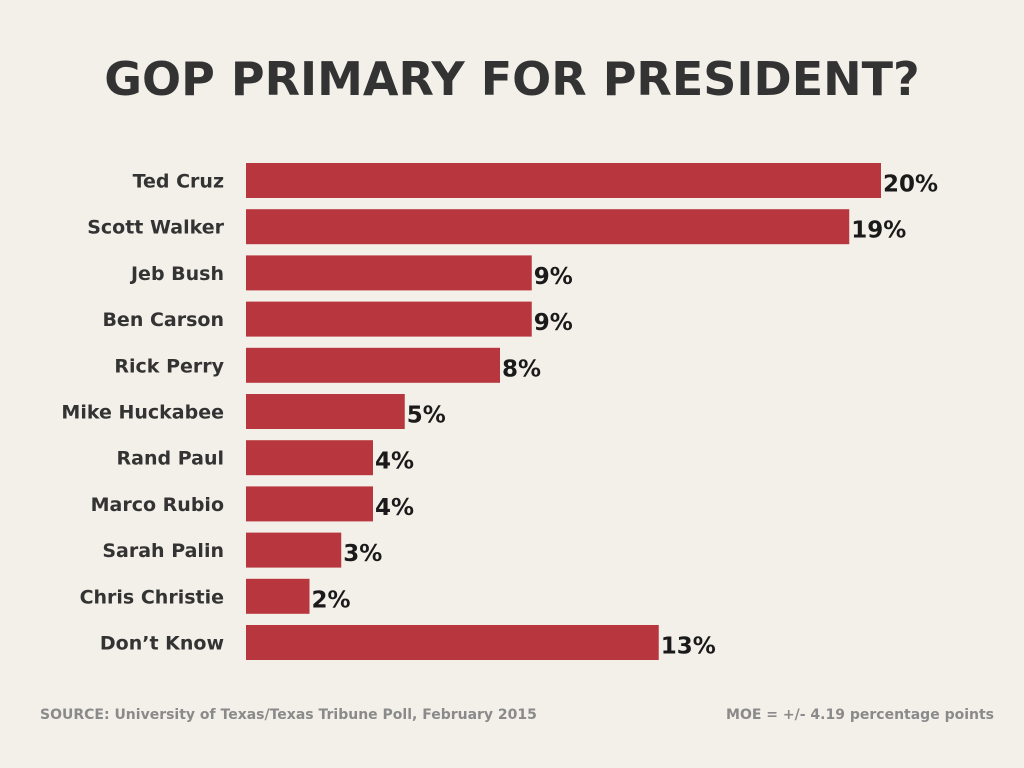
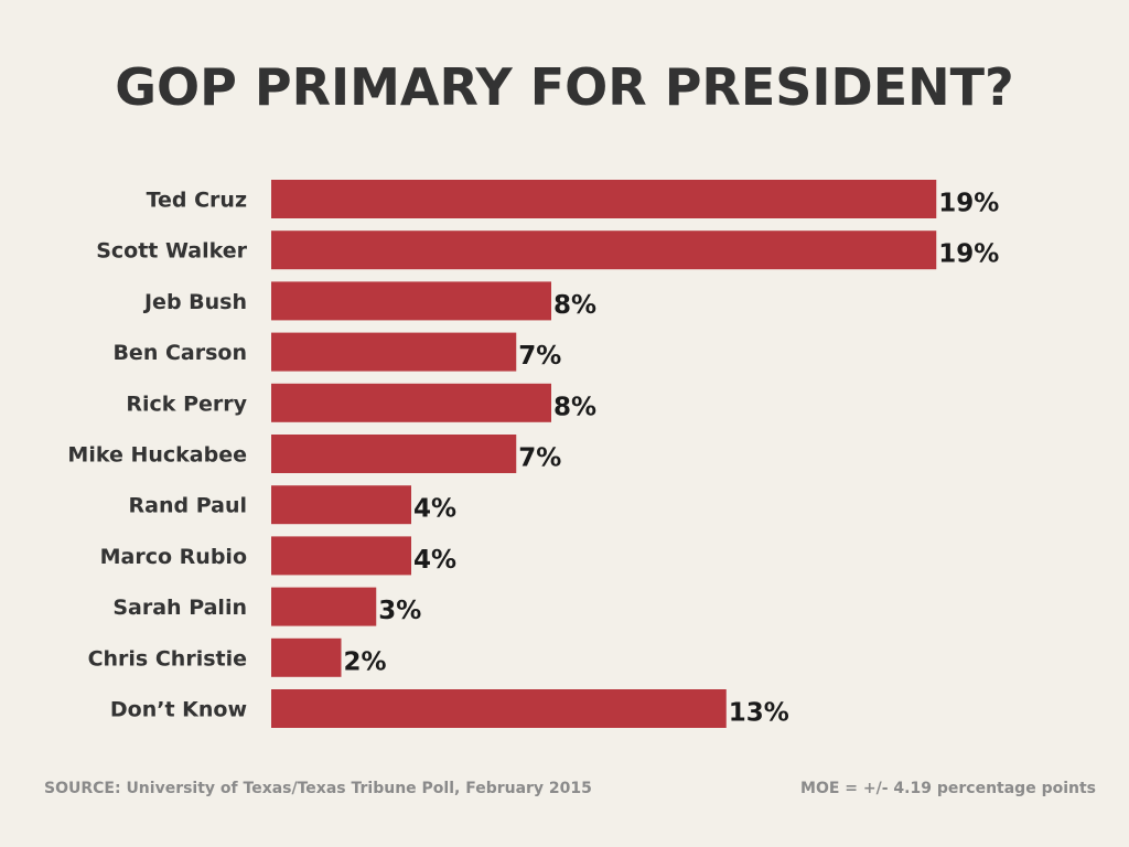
Ted Cruz: 20% -> 19%
Jeb Bush: 9% -> 8%
Ben Carson: 9% -> 7%
Mike Huckabee: 5% -> 7%
